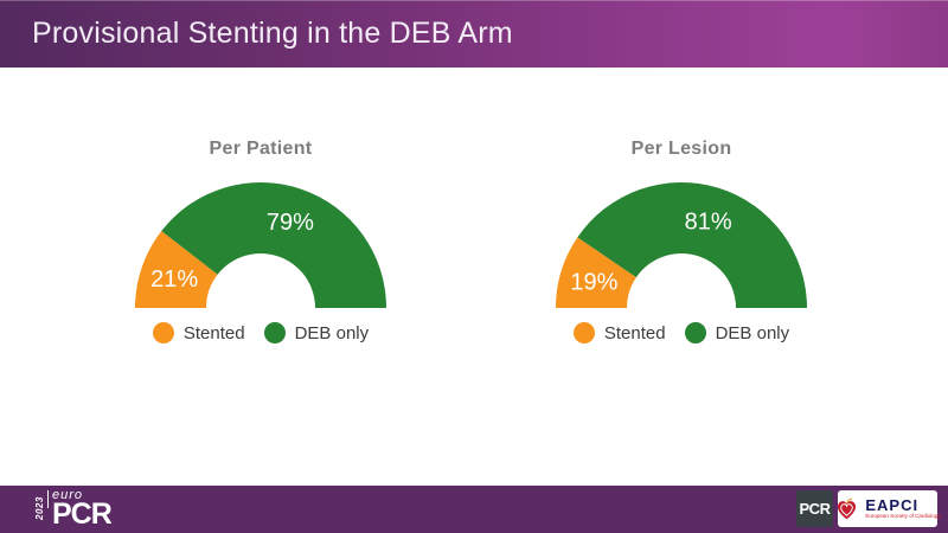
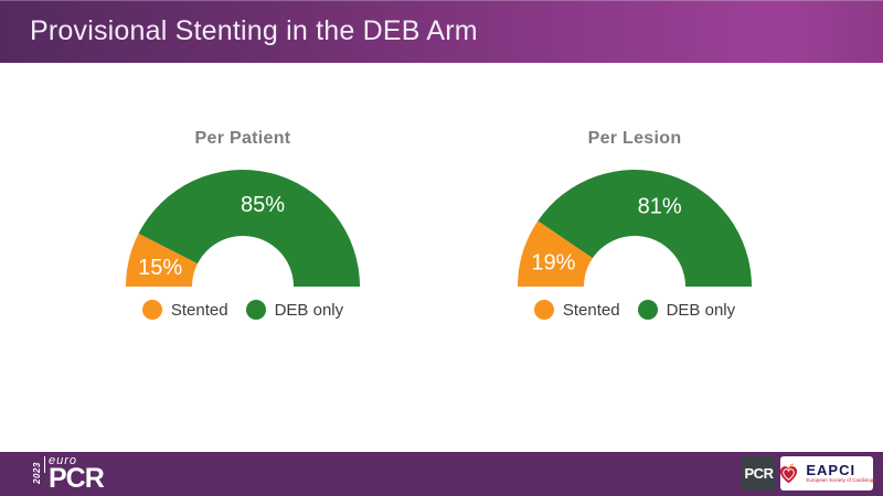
Per Patient/Stented: 21% -> 15%
Per Patient/DEB only: 79% -> 85%
